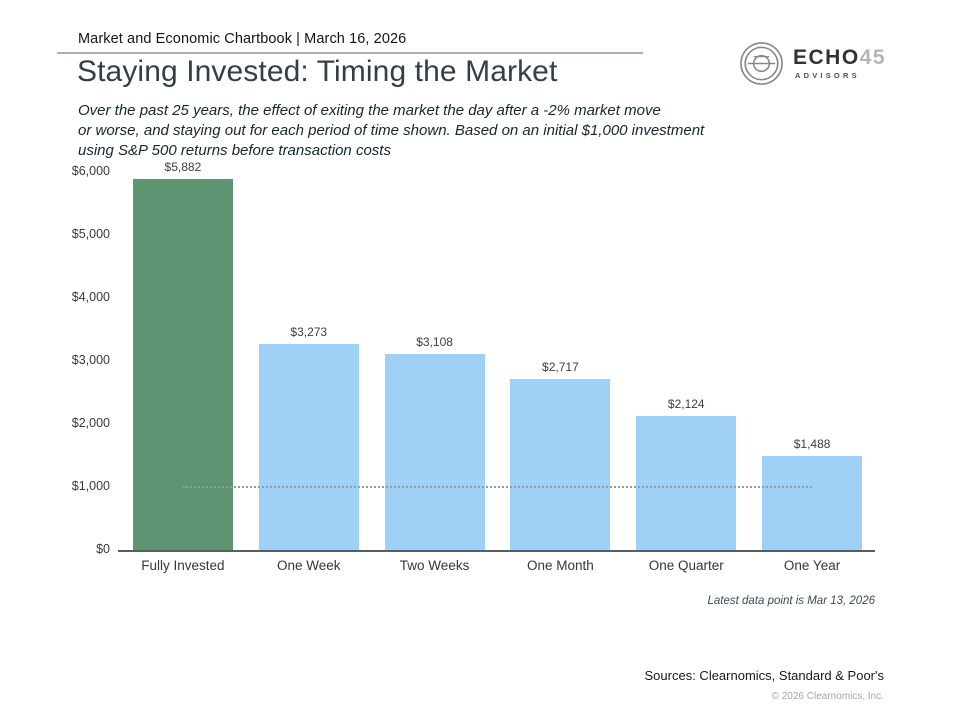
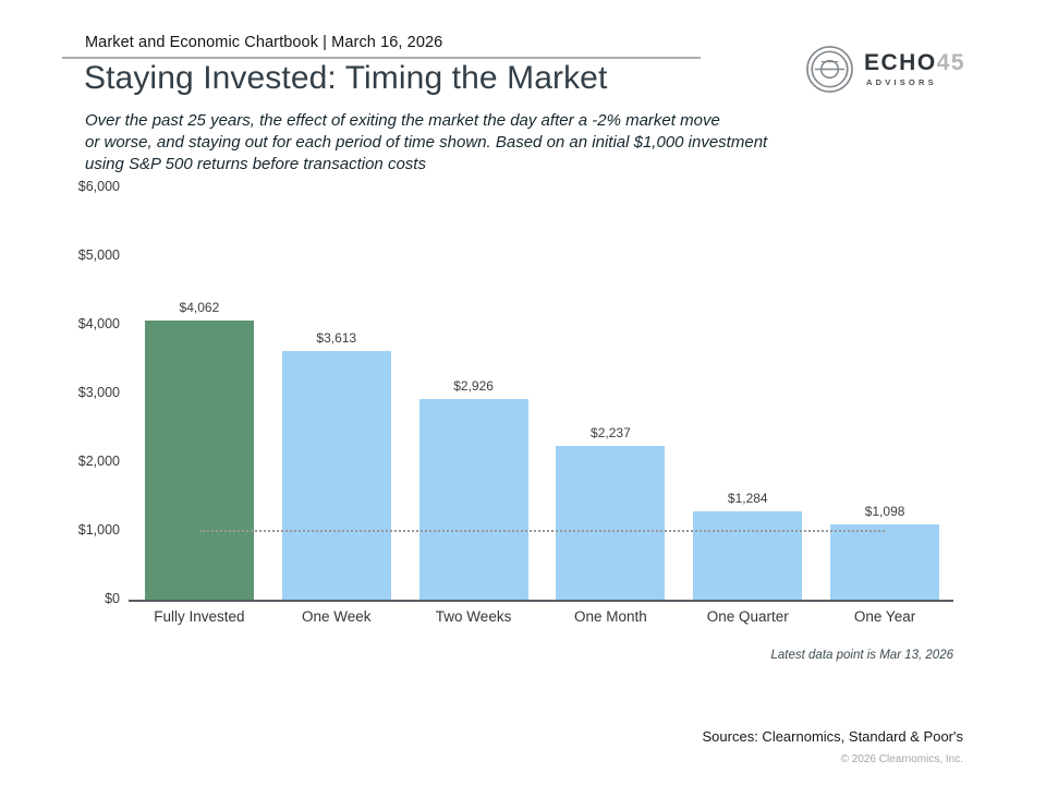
Fully Invested: $5,882 -> $4,062
One Week: $3,273 -> $3,613
Two Weeks: $3,108 -> $2,926
One Month: $2,717 -> $2,237
One Quarter: $2,124 -> $1,284
One Year: $1,488 -> $1,098
